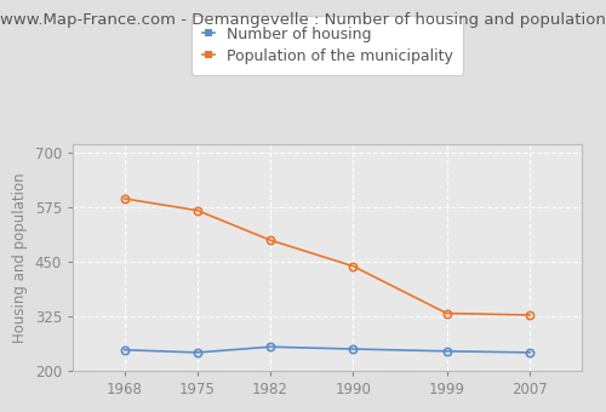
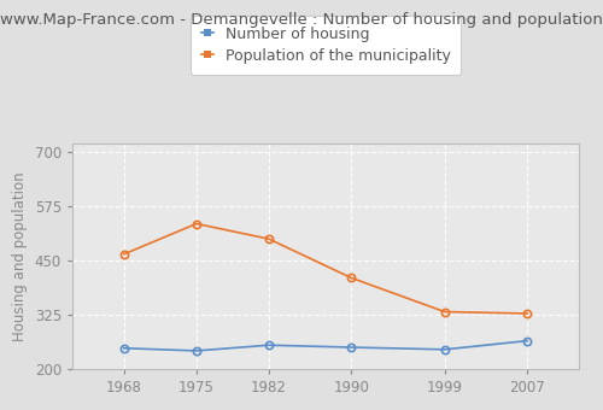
Population of the municipality/1968: 595 -> 465
Population of the municipality/1975: 568 -> 535
Population of the municipality/1990: 440 -> 410
Number of housing/2007: 242 -> 265
